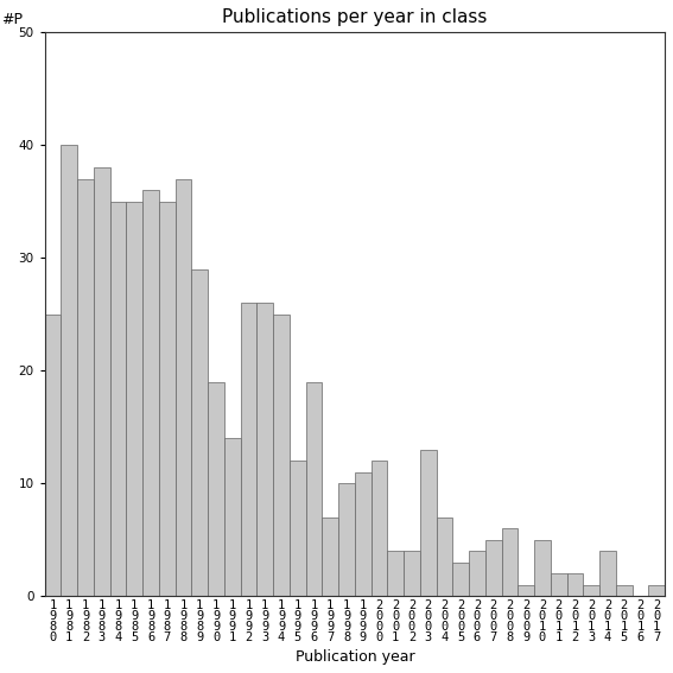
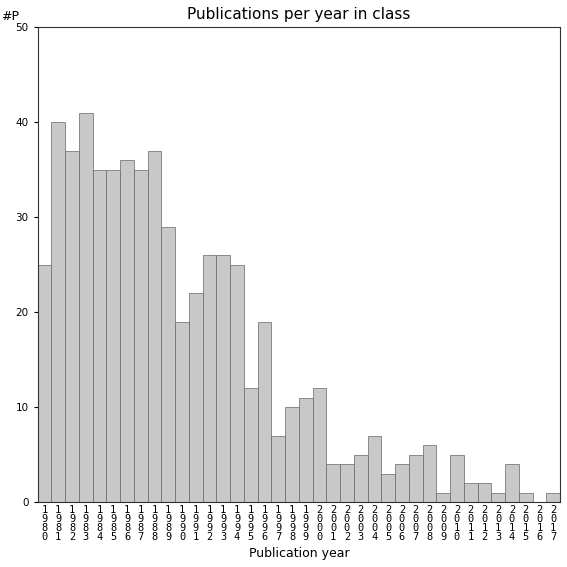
1 9 8 3: 38 -> 41
1 9 9 1: 14 -> 22
2 0 0 3: 13 -> 5
